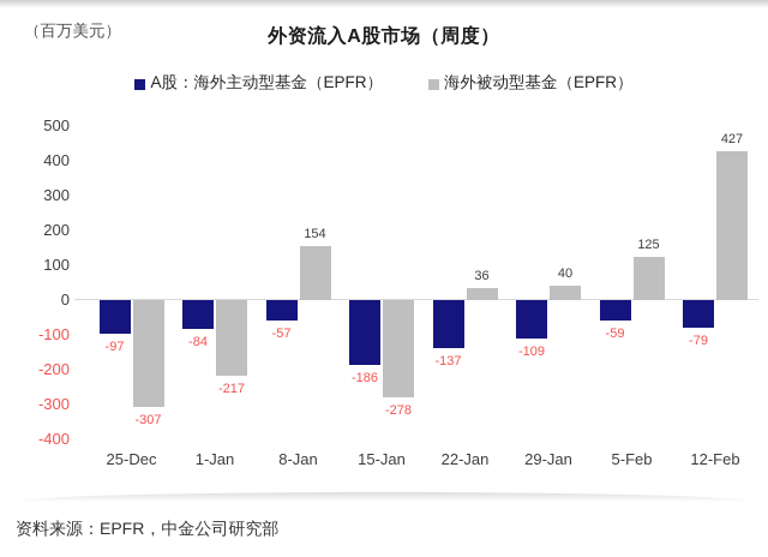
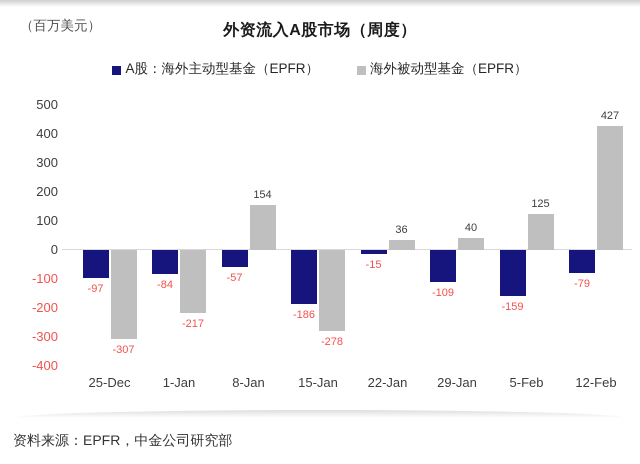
A股：海外主动型基金（EPFR）/22-Jan: -137 -> -15
A股：海外主动型基金（EPFR）/5-Feb: -59 -> -159
